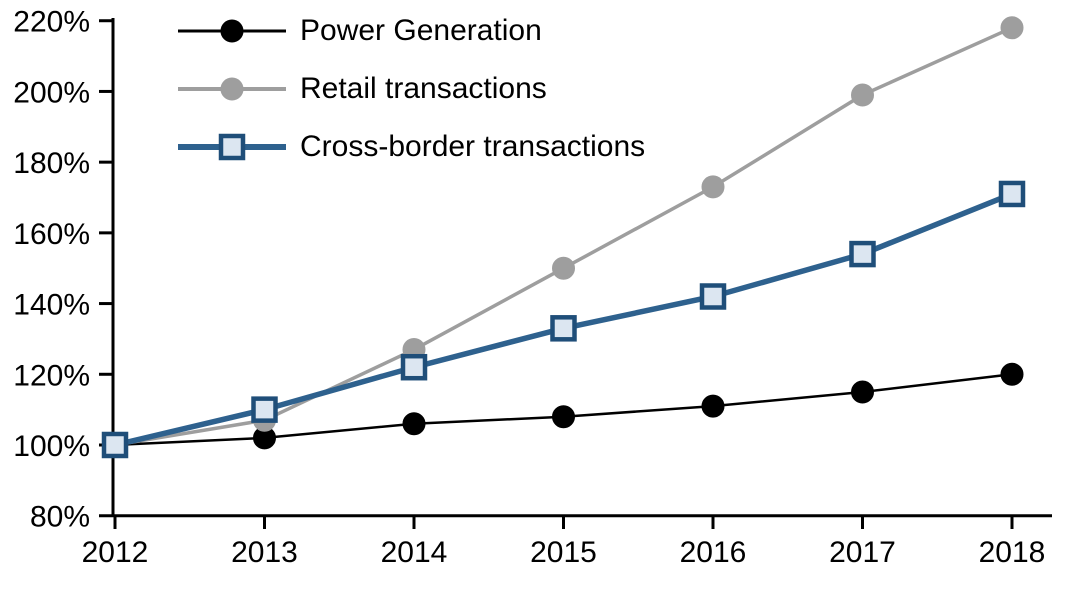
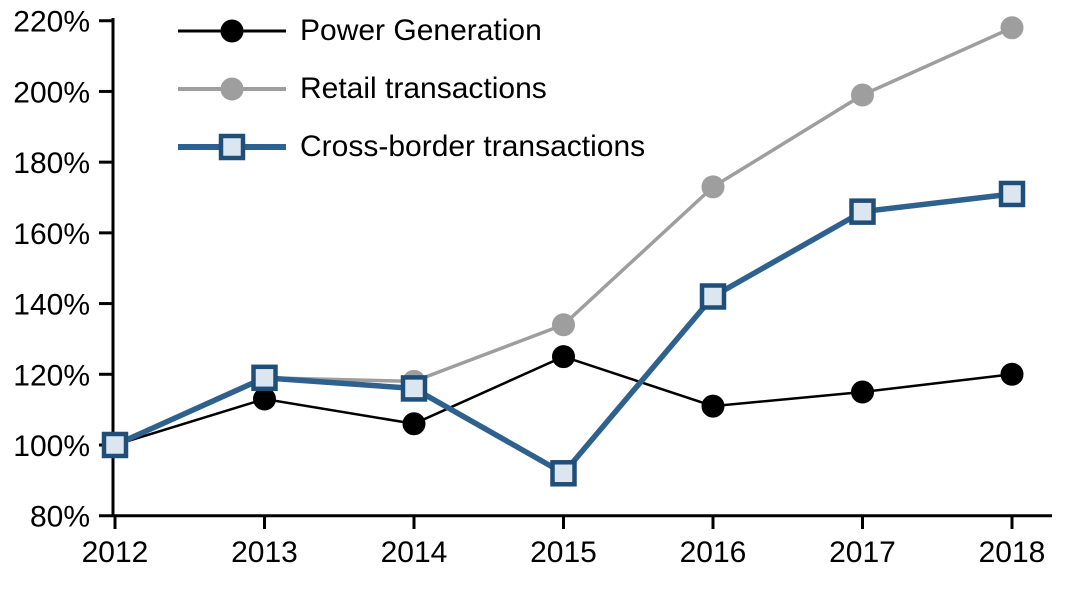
Power Generation/2013: 102% -> 113%
Retail transactions/2013: 107% -> 119%
Cross-border transactions/2013: 110% -> 119%
Retail transactions/2014: 127% -> 118%
Cross-border transactions/2014: 122% -> 116%
Power Generation/2015: 108% -> 125%
Retail transactions/2015: 150% -> 134%
Cross-border transactions/2015: 133% -> 92%
Cross-border transactions/2017: 154% -> 166%
